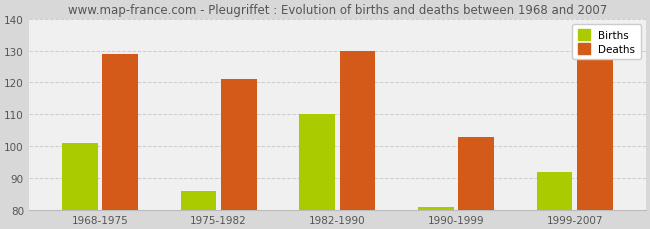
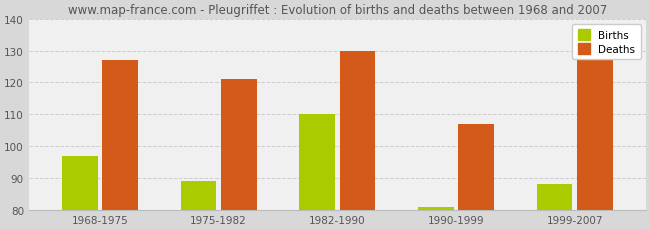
Births/1968-1975: 101 -> 97
Deaths/1968-1975: 129 -> 127
Births/1975-1982: 86 -> 89
Deaths/1990-1999: 103 -> 107
Births/1999-2007: 92 -> 88
